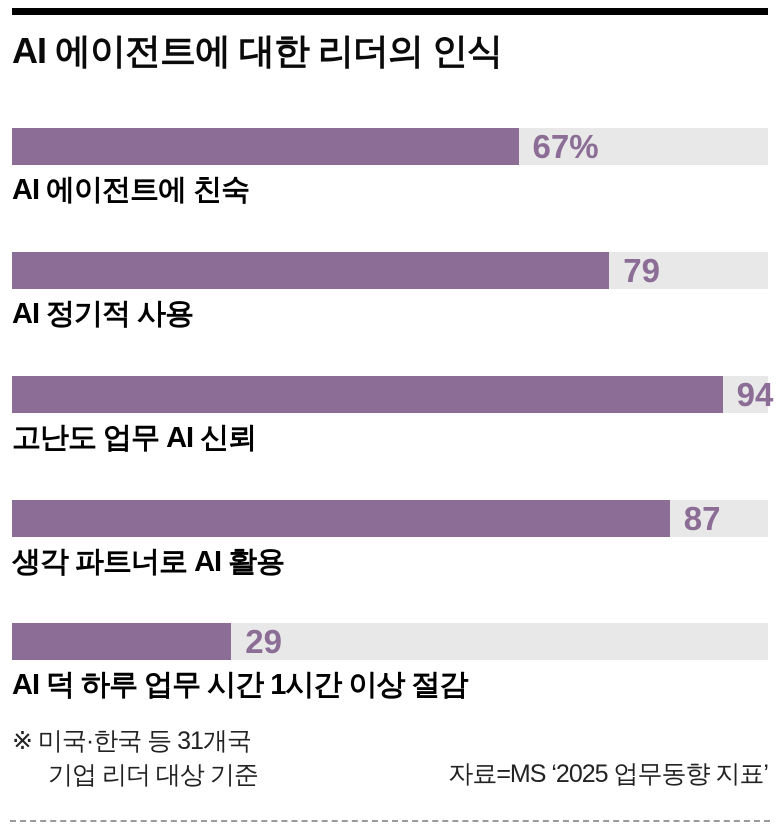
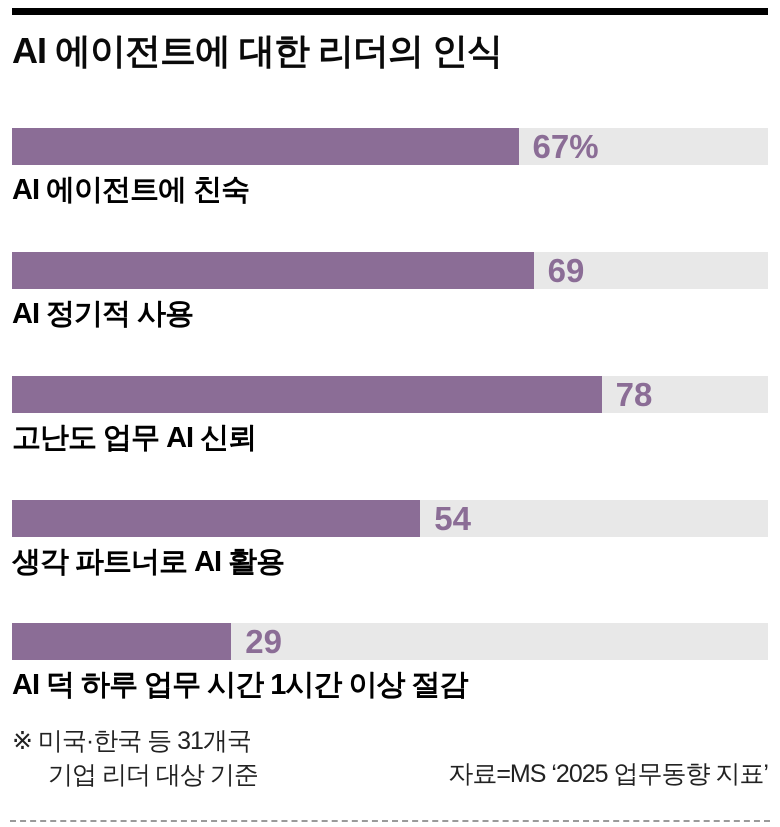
AI 정기적 사용: 79 -> 69
고난도 업무 AI 신뢰: 94 -> 78
생각 파트너로 AI 활용: 87 -> 54
